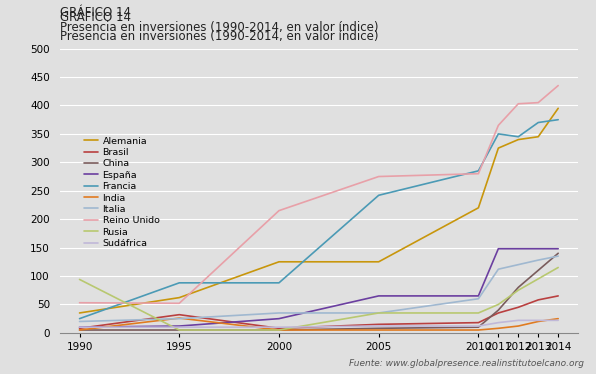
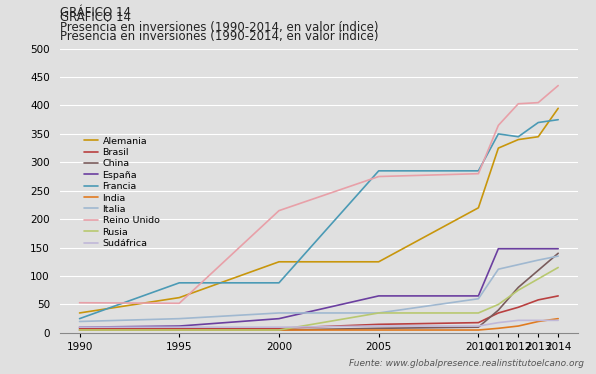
Rusia/1990: 94 -> 5
Brasil/1995: 32 -> 8
India/1995: 26 -> 5
Francia/2005: 242 -> 285
